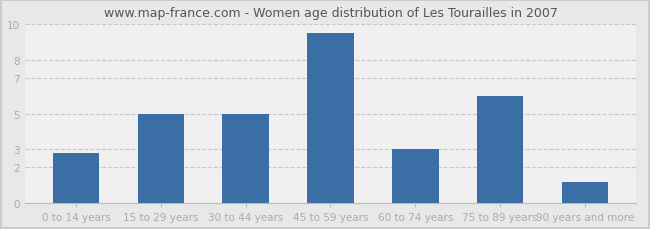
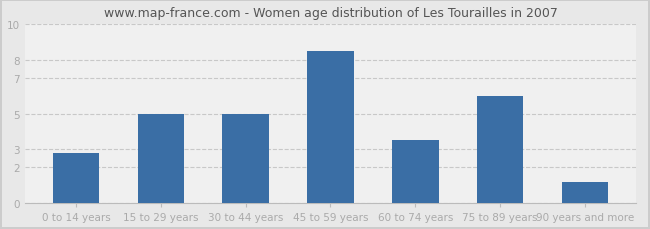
45 to 59 years: 9.5 -> 8.5
60 to 74 years: 3.0 -> 3.5
